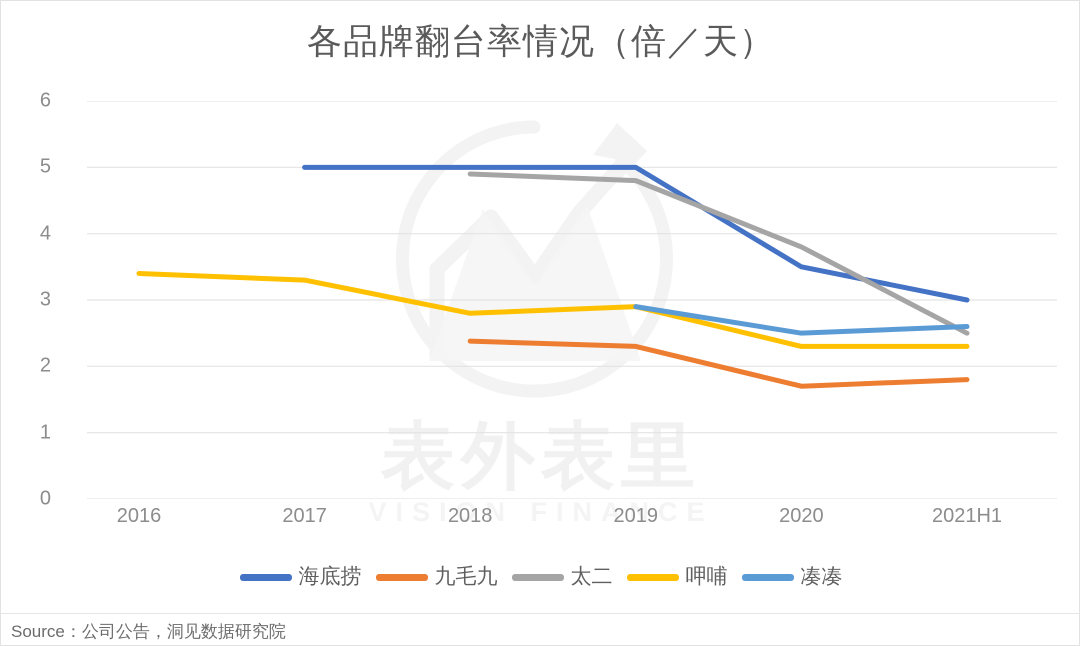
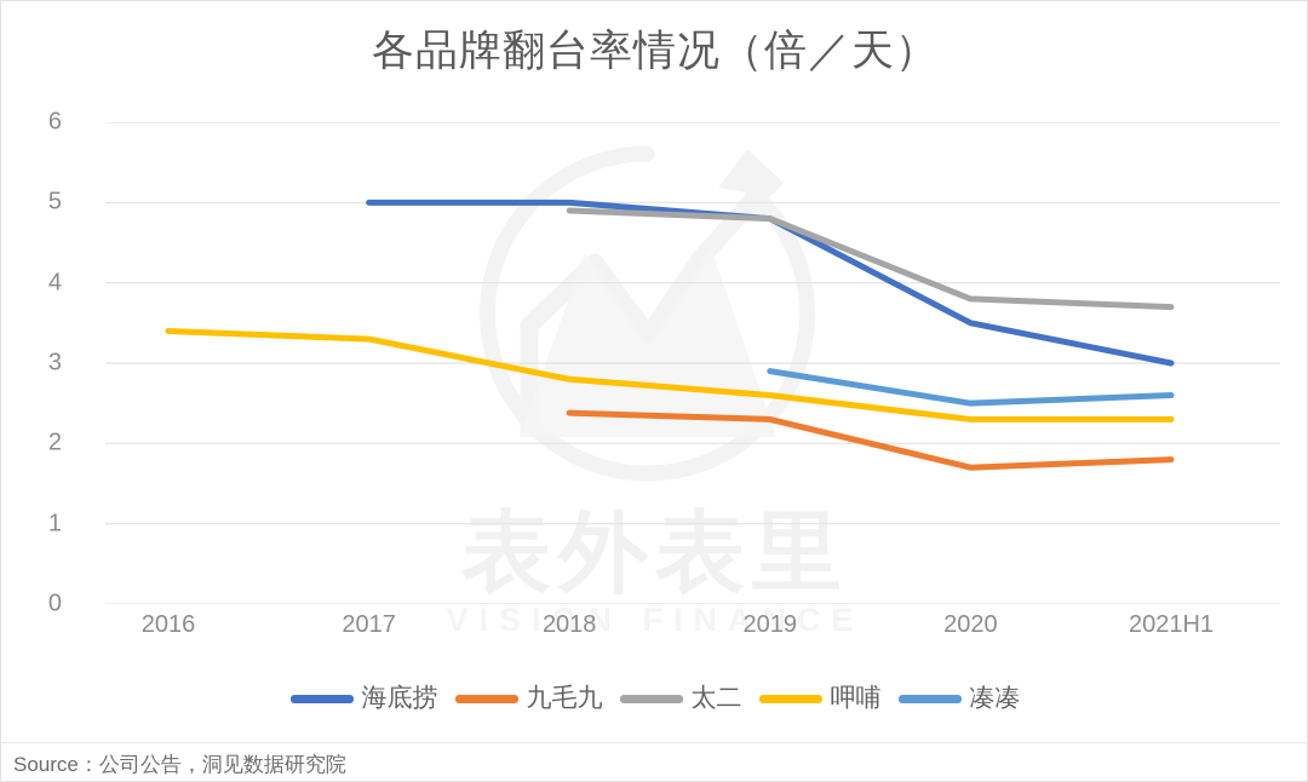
海底捞/2019: 5.0 -> 4.8
呷哺/2019: 2.9 -> 2.6
太二/2021H1: 2.5 -> 3.7
